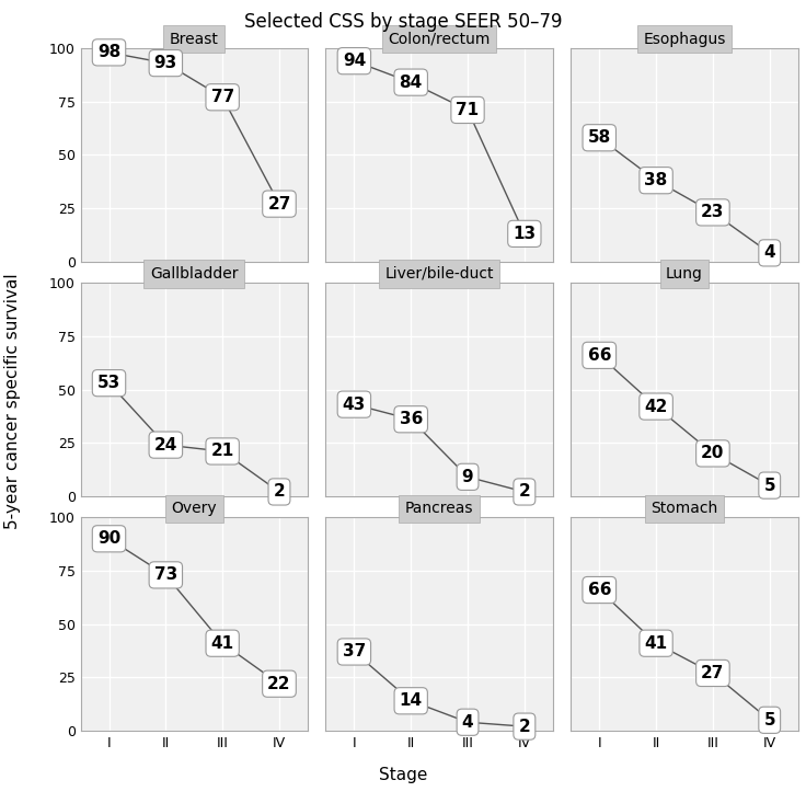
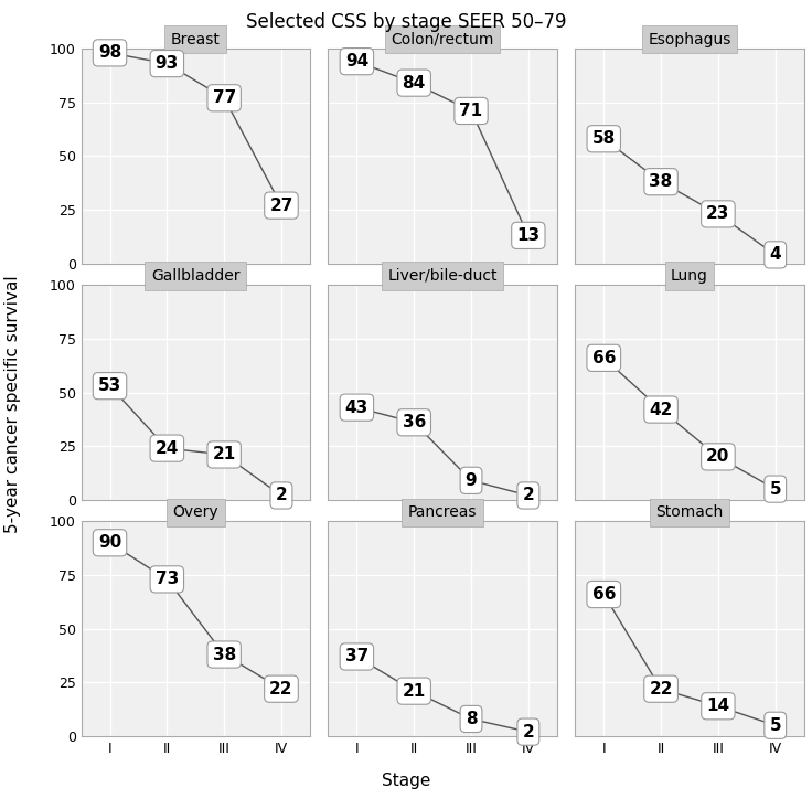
Overy/III: 41 -> 38
Pancreas/II: 14 -> 21
Pancreas/III: 4 -> 8
Stomach/II: 41 -> 22
Stomach/III: 27 -> 14
